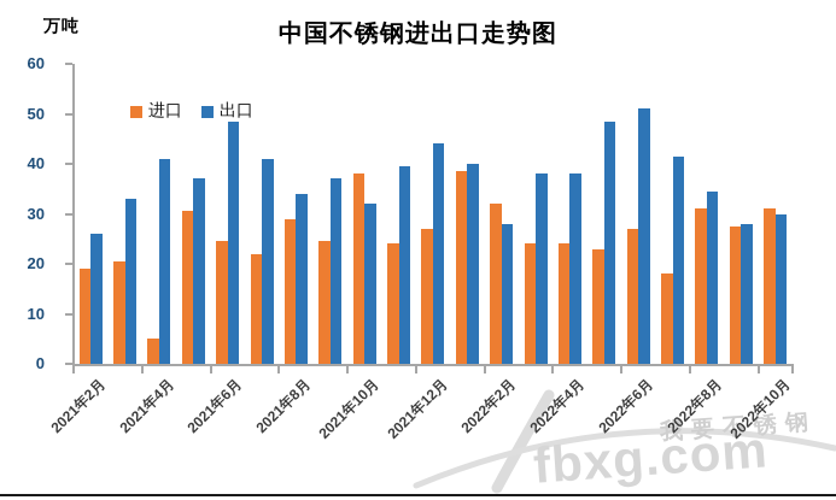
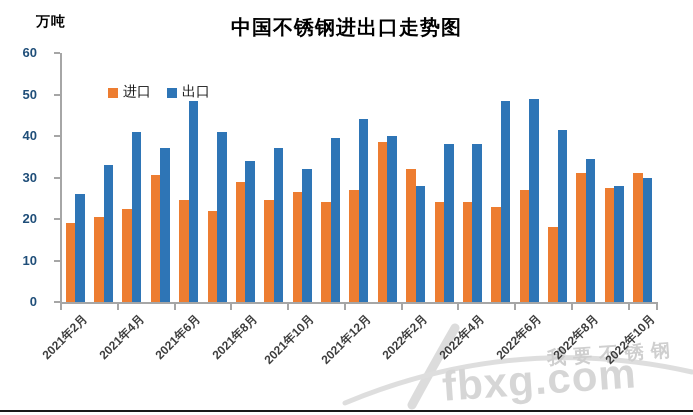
进口/2021年4月: 5 -> 22
进口/2021年10月: 38 -> 26
出口/2022年6月: 51 -> 49
